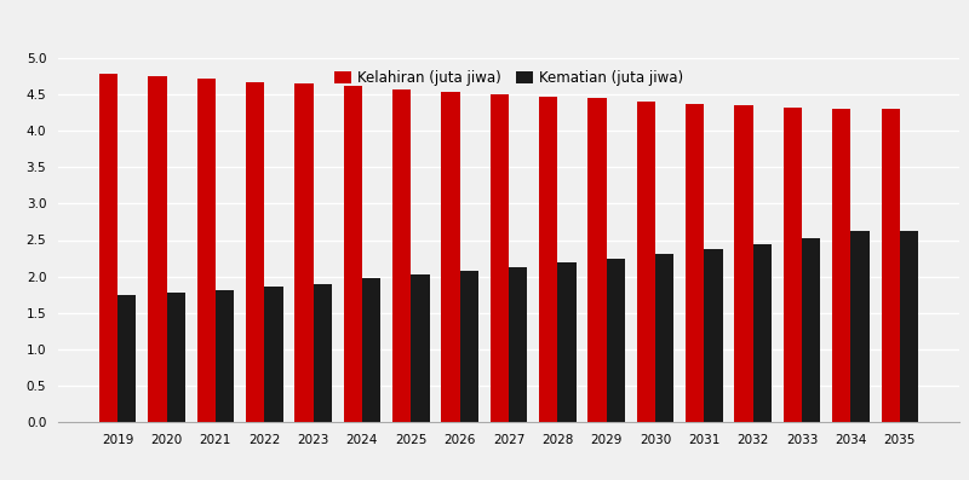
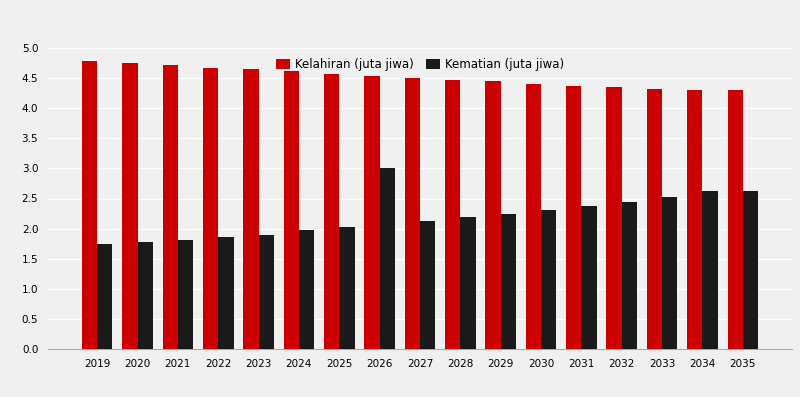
Kematian (juta jiwa)/2026: 2.07 -> 3.00
